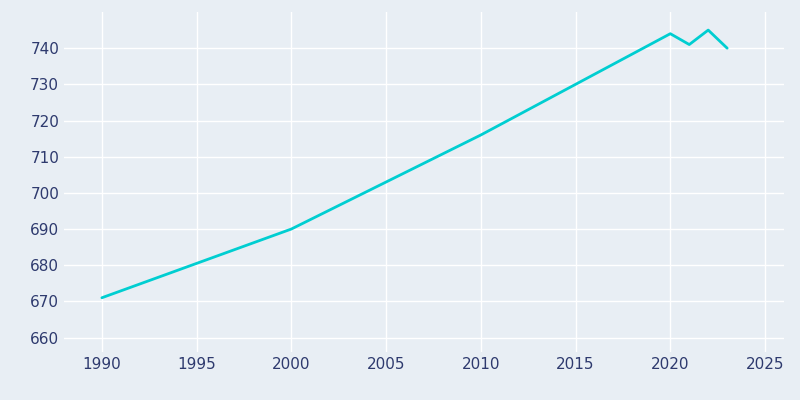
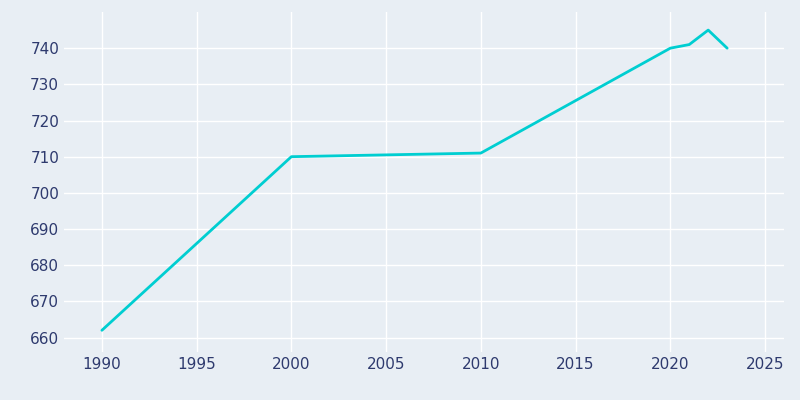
1990: 671 -> 662
2000: 690 -> 710
2010: 716 -> 711
2020: 744 -> 740
